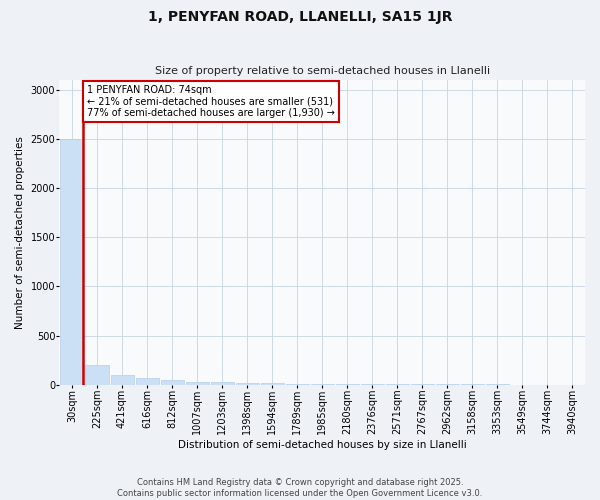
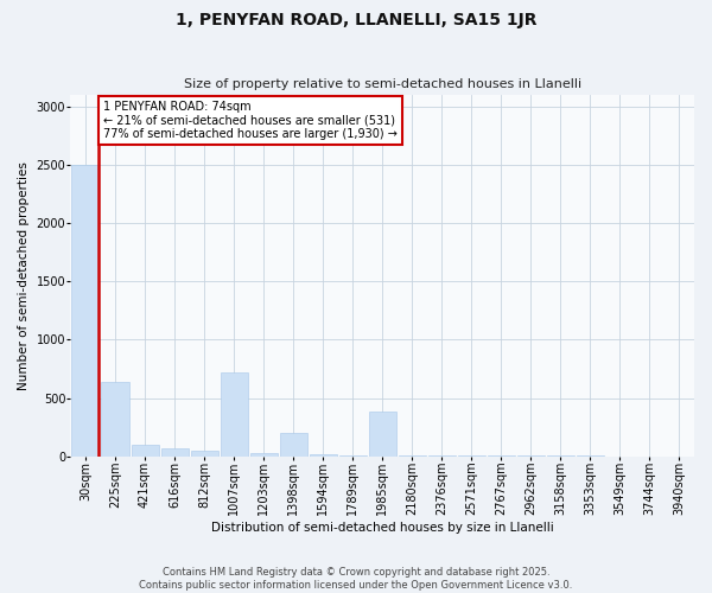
225sqm: 200 -> 640
1007sqm: 30 -> 720
1398sqm: 20 -> 200
1985sqm: 10 -> 380
